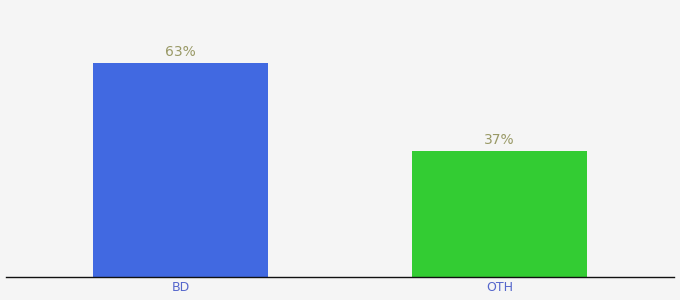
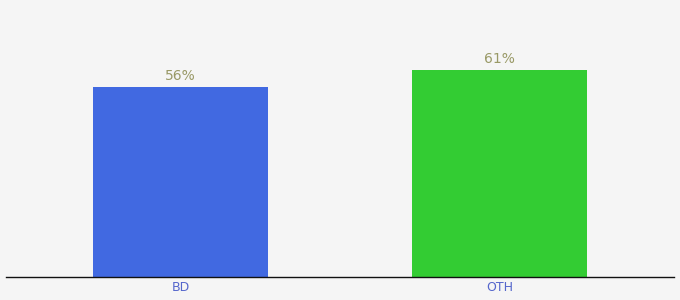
BD: 63% -> 56%
OTH: 37% -> 61%
